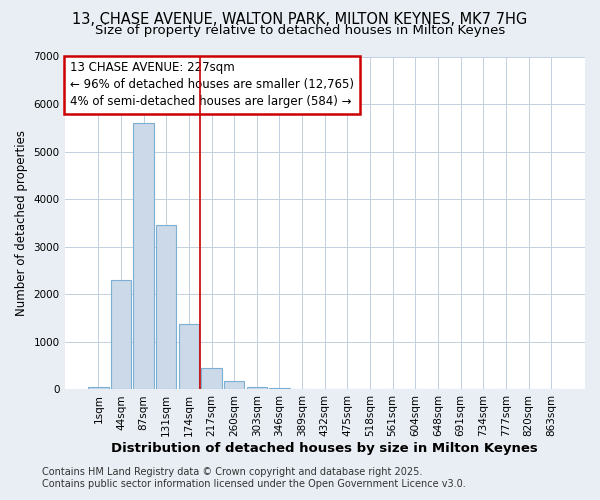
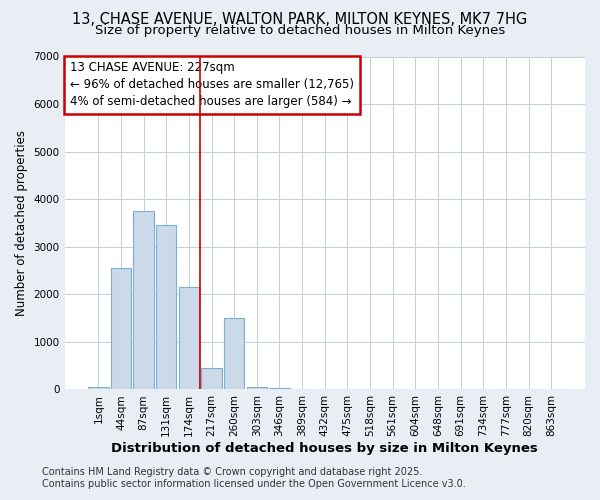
44sqm: 2300 -> 2550
87sqm: 5600 -> 3750
174sqm: 1380 -> 2150
260sqm: 170 -> 1500
